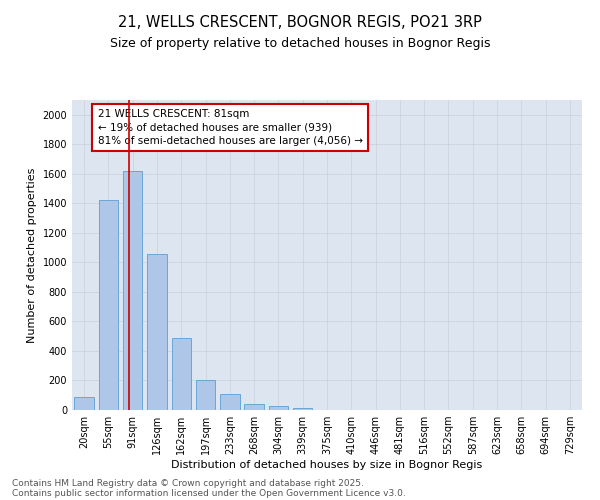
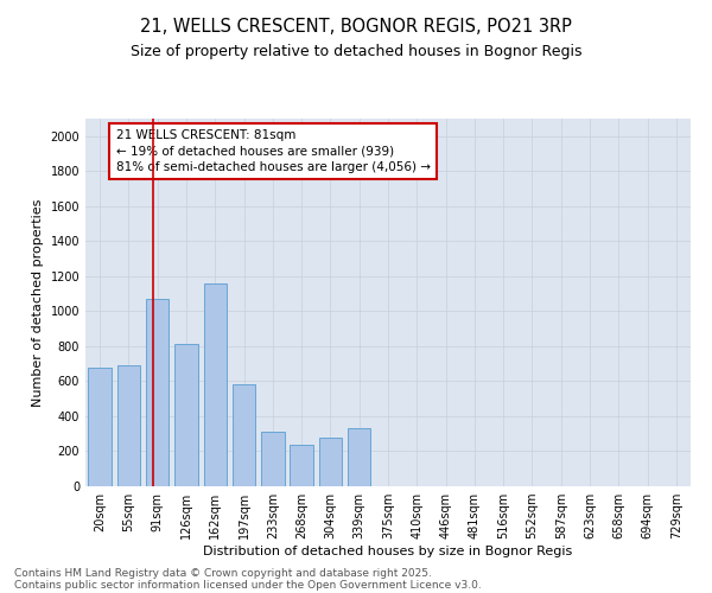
20sqm: 80 -> 680
55sqm: 1420 -> 690
91sqm: 1620 -> 1070
126sqm: 1060 -> 810
162sqm: 490 -> 1160
197sqm: 200 -> 580
233sqm: 110 -> 310
268sqm: 40 -> 240
304sqm: 20 -> 280
339sqm: 20 -> 330
